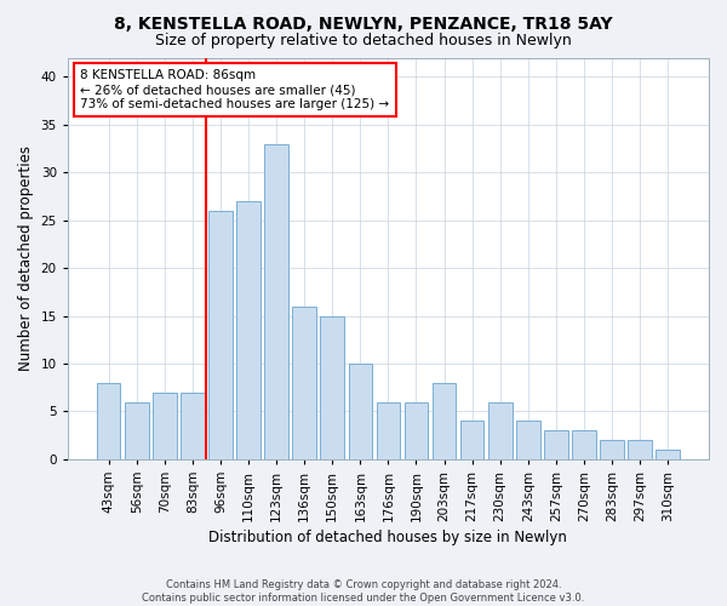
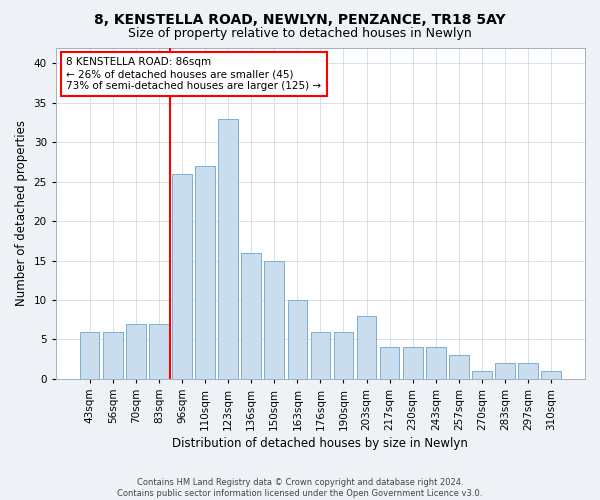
43sqm: 8 -> 6
230sqm: 6 -> 4
270sqm: 3 -> 1
